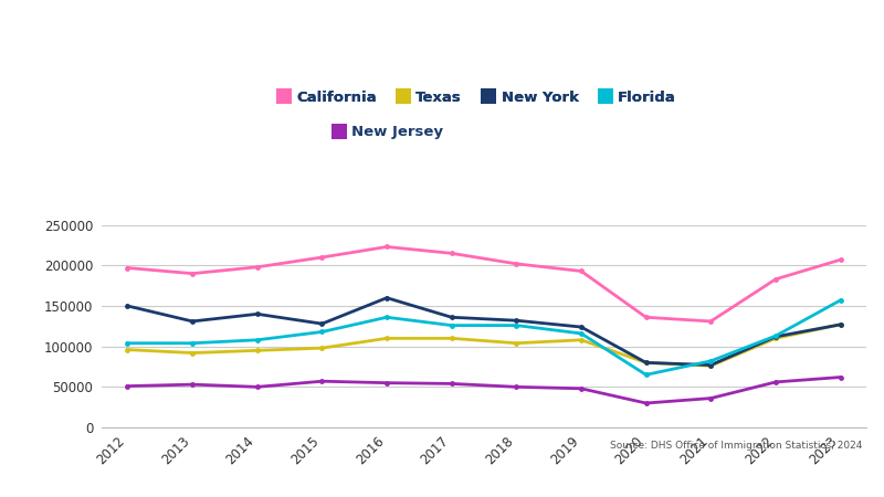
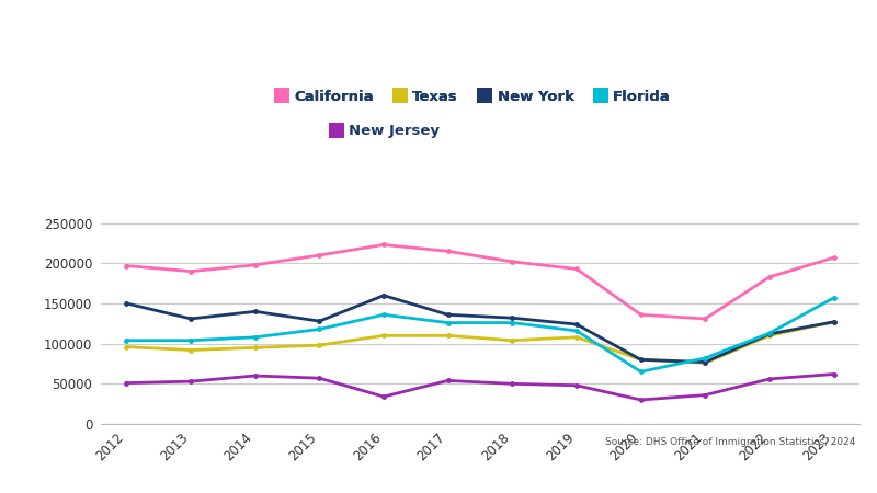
New Jersey/2014: 50000 -> 60000
New Jersey/2016: 55000 -> 34000
